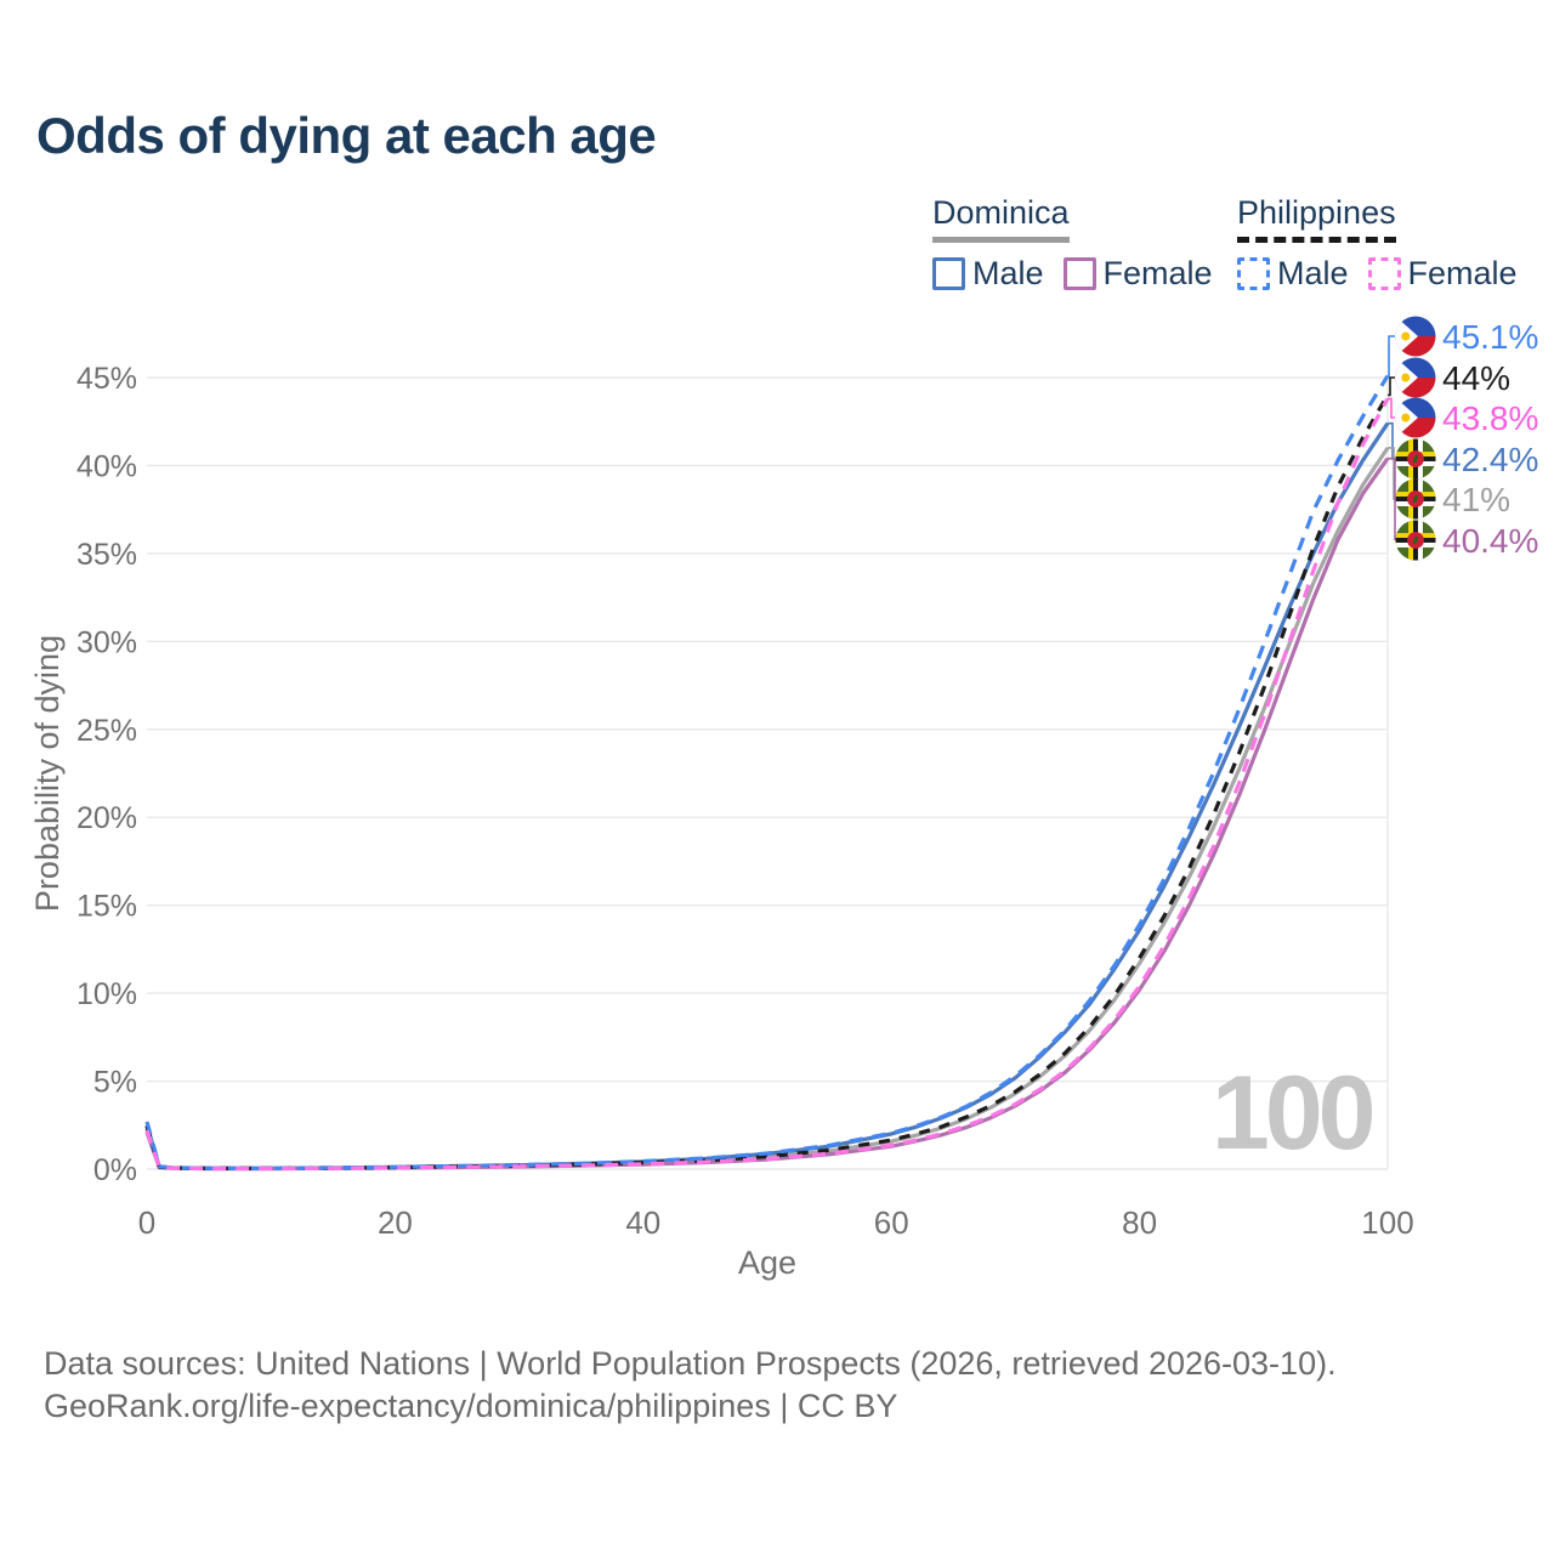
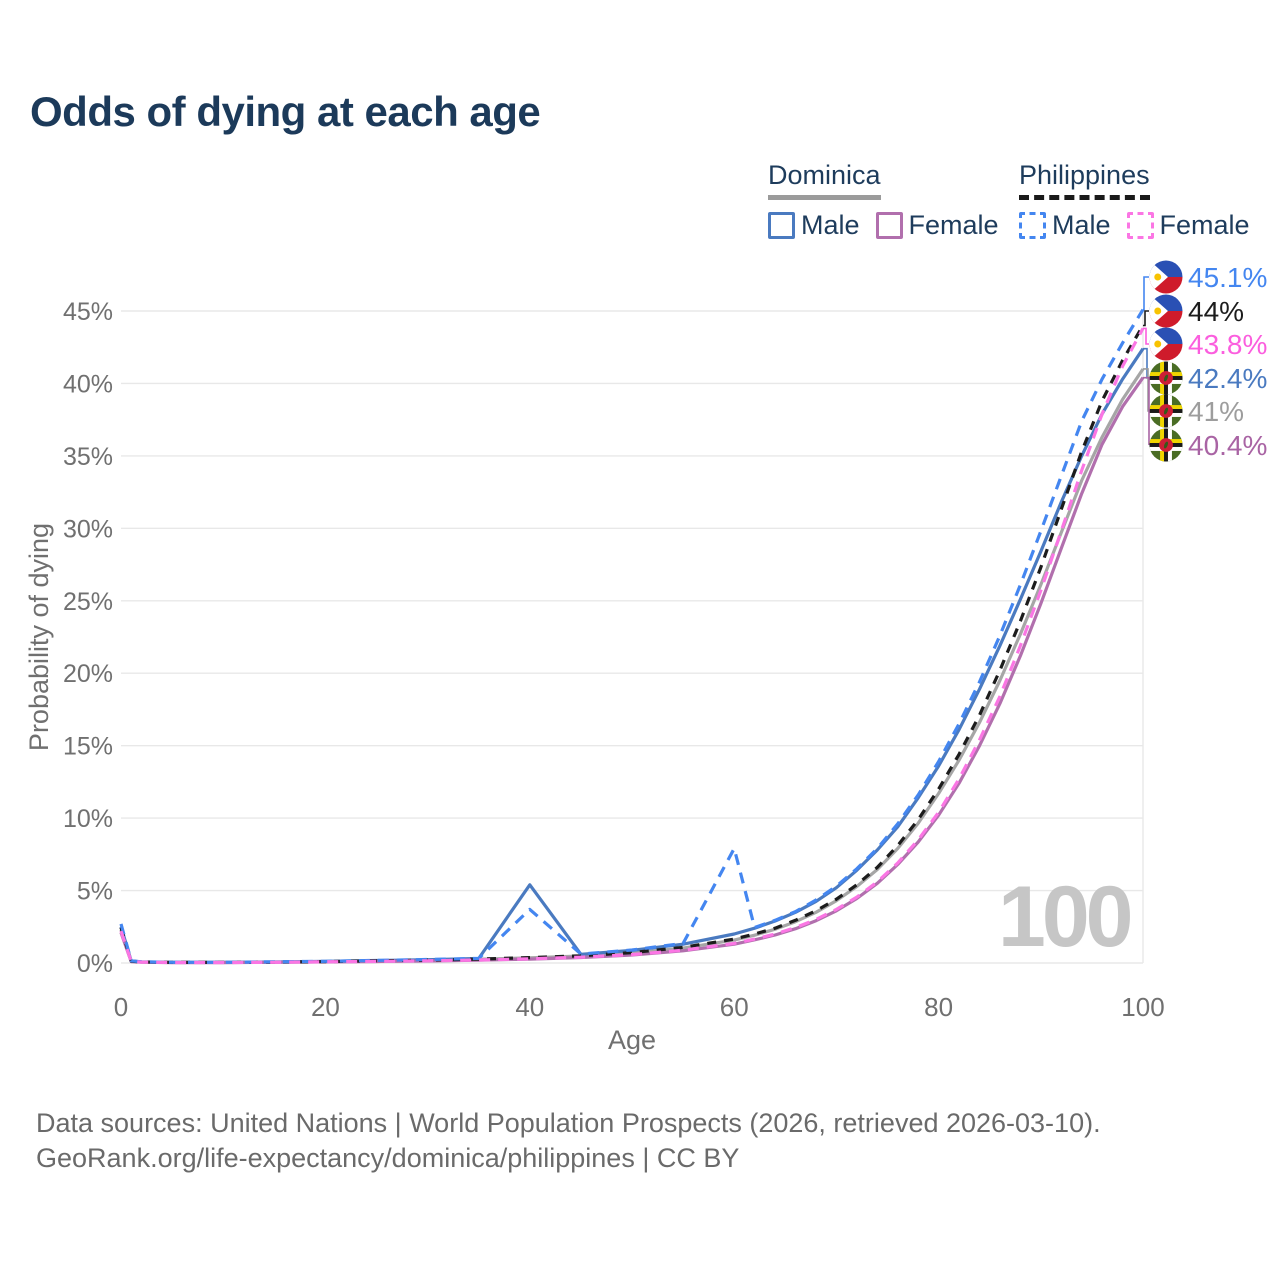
Dominica Male/40: 0.4% -> 5.4%
Philippines Male/40: 0.5% -> 3.7%
Philippines Male/60: 2.0% -> 7.9%
